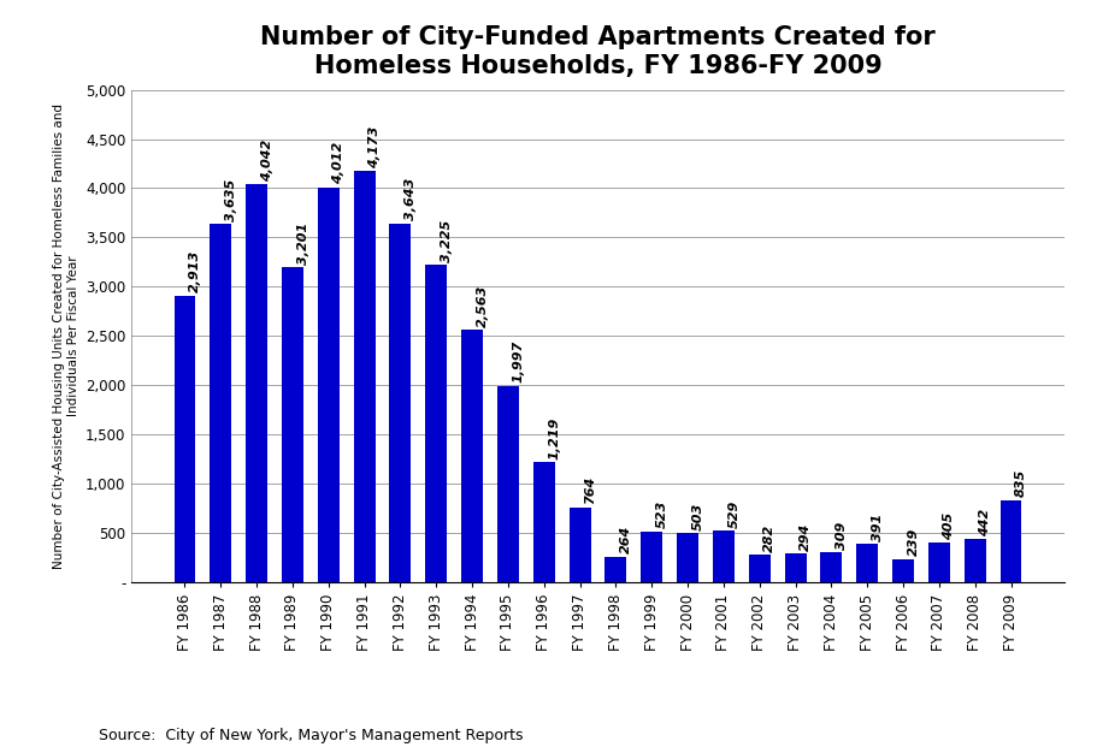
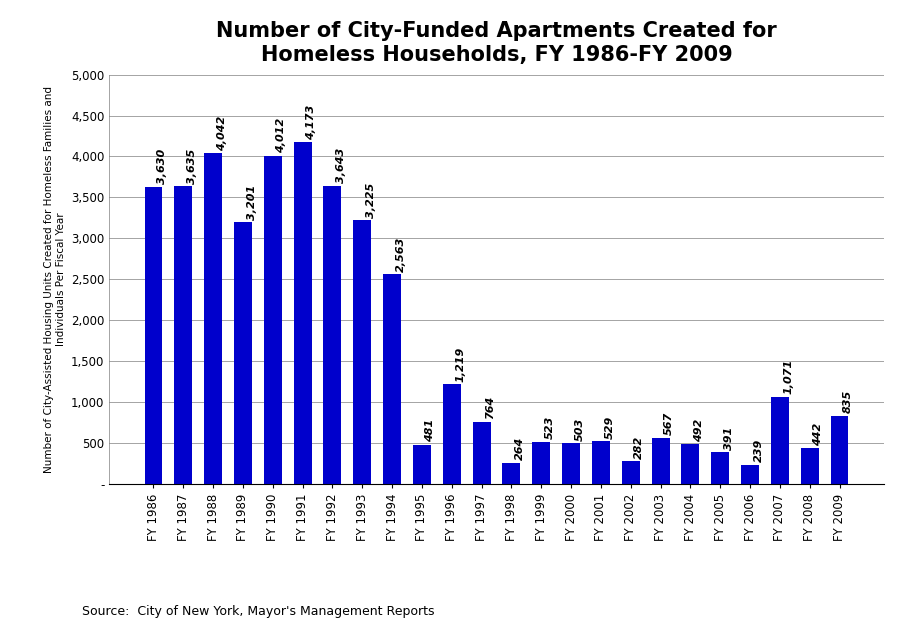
FY 1986: 2,913 -> 3,630
FY 1995: 1,997 -> 481
FY 2003: 294 -> 567
FY 2004: 309 -> 492
FY 2007: 405 -> 1,071
